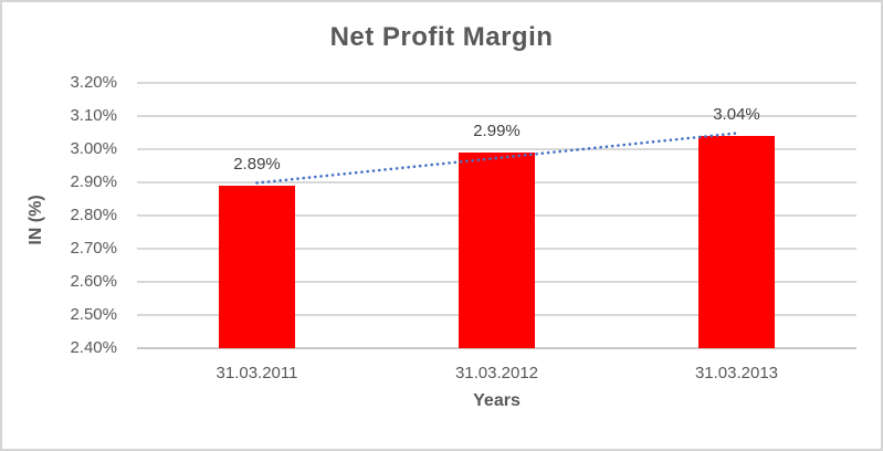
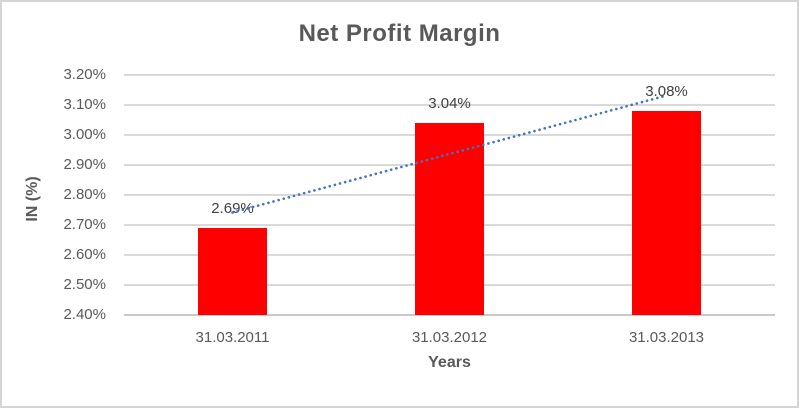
31.03.2011: 2.89% -> 2.69%
31.03.2012: 2.99% -> 3.04%
31.03.2013: 3.04% -> 3.08%
